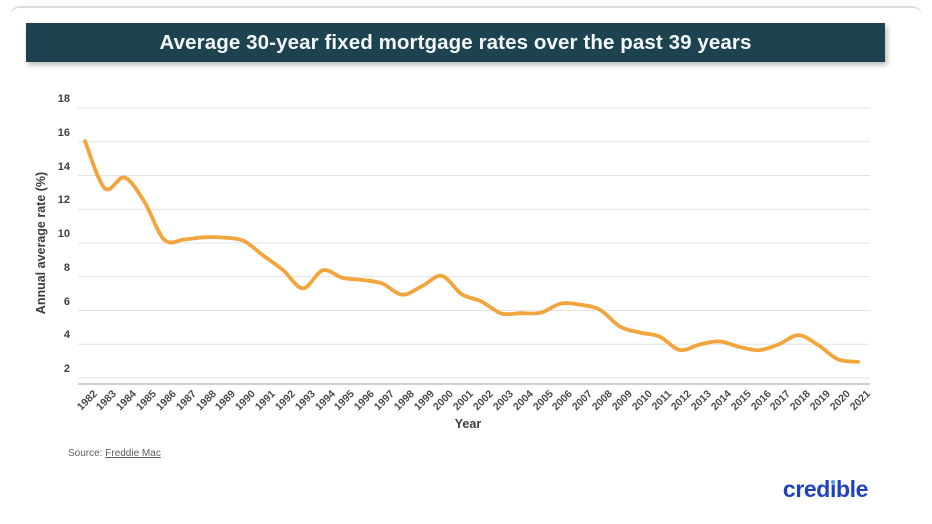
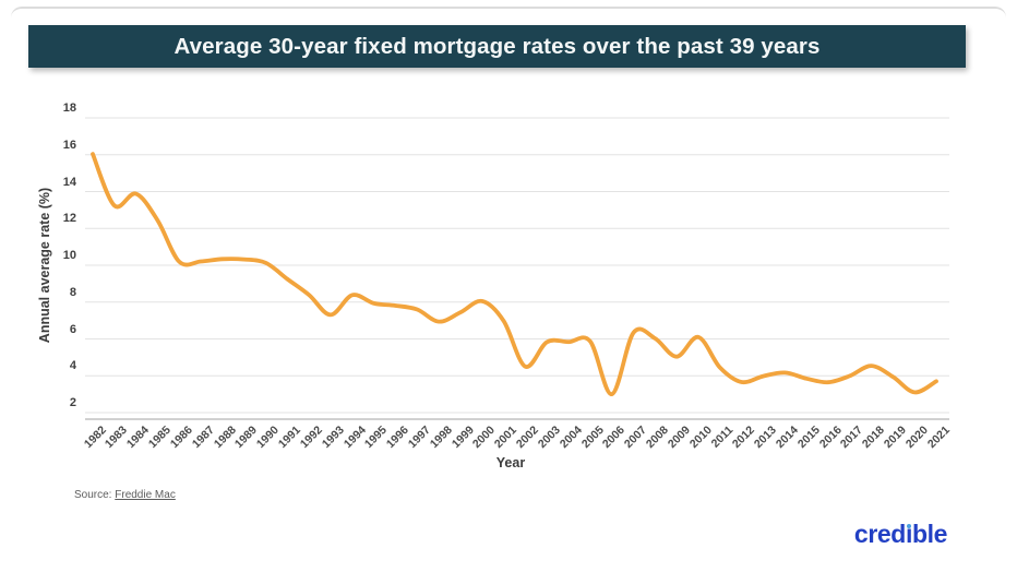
2002: 6.5 -> 4.5
2006: 6.4 -> 3.0
2010: 4.7 -> 6.1
2021: 3.0 -> 3.7
